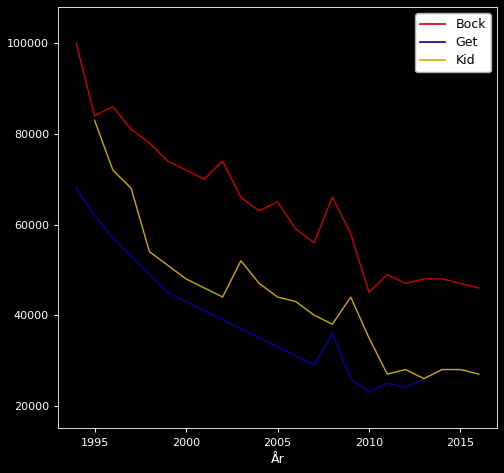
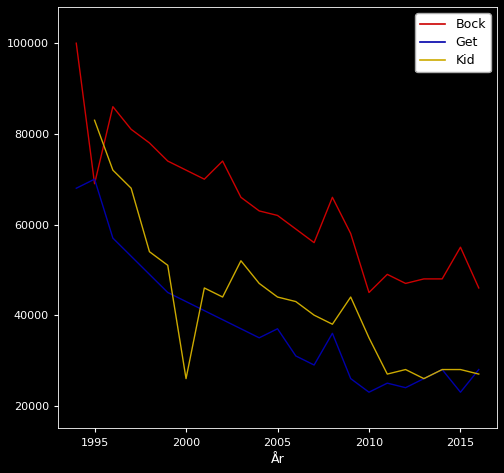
Bock/1995: 84000 -> 69000
Get/1995: 62000 -> 70000
Kid/2000: 48000 -> 26000
Bock/2005: 65000 -> 62000
Get/2005: 33000 -> 37000
Bock/2015: 47000 -> 55000
Get/2015: 28000 -> 23000
